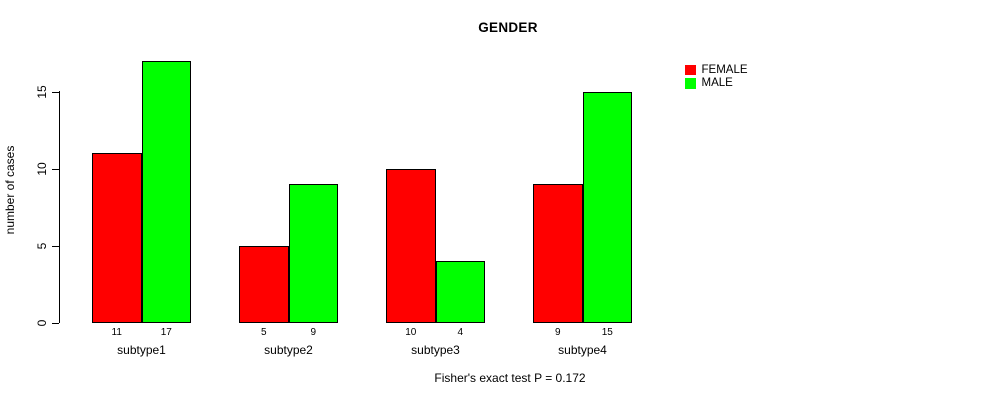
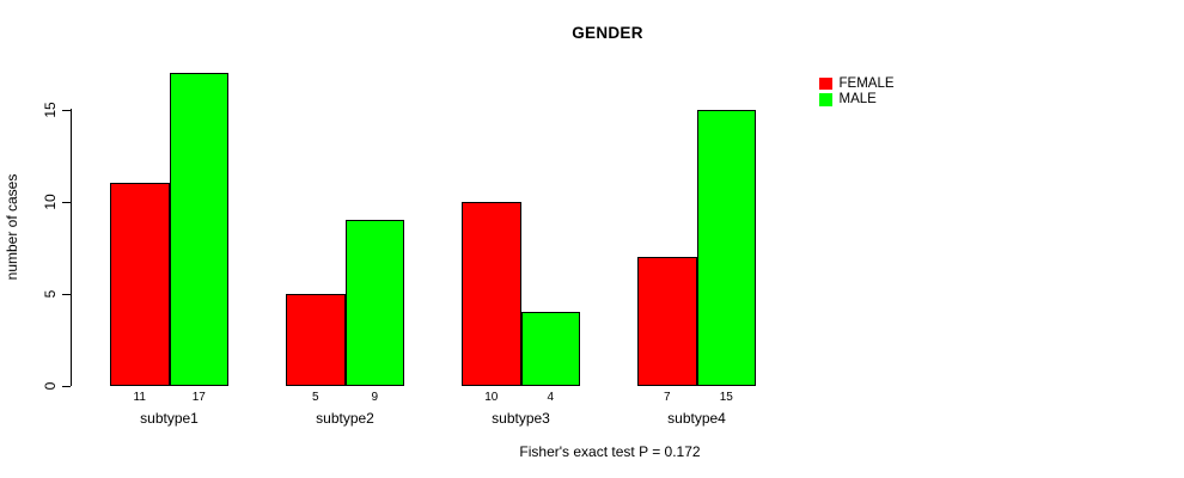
FEMALE/subtype4: 9 -> 7
